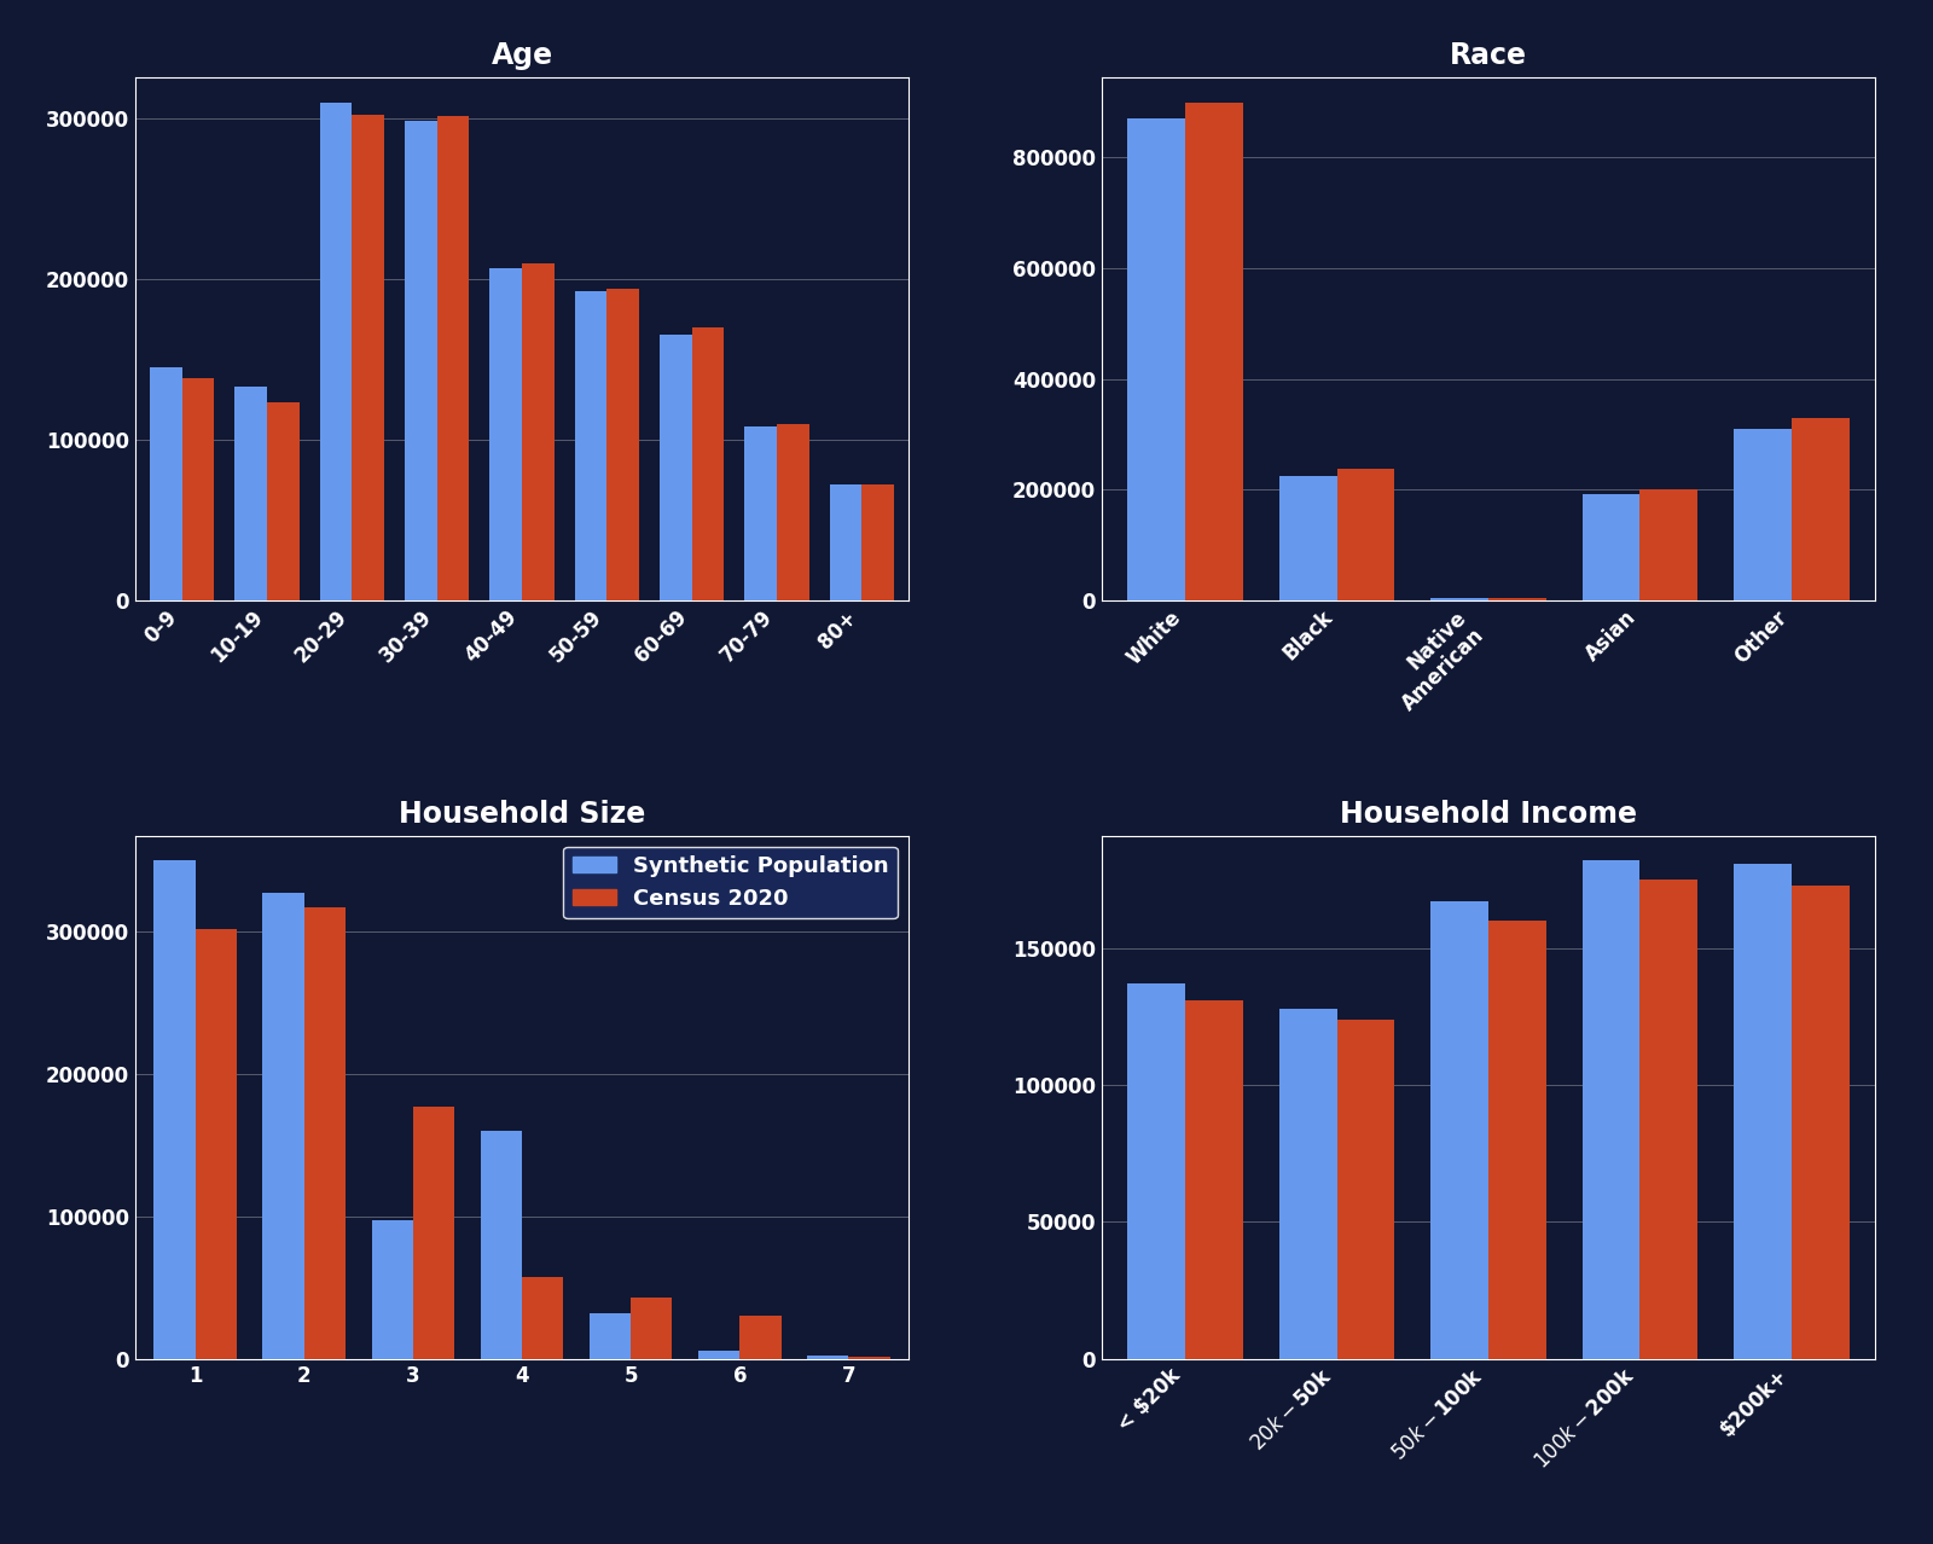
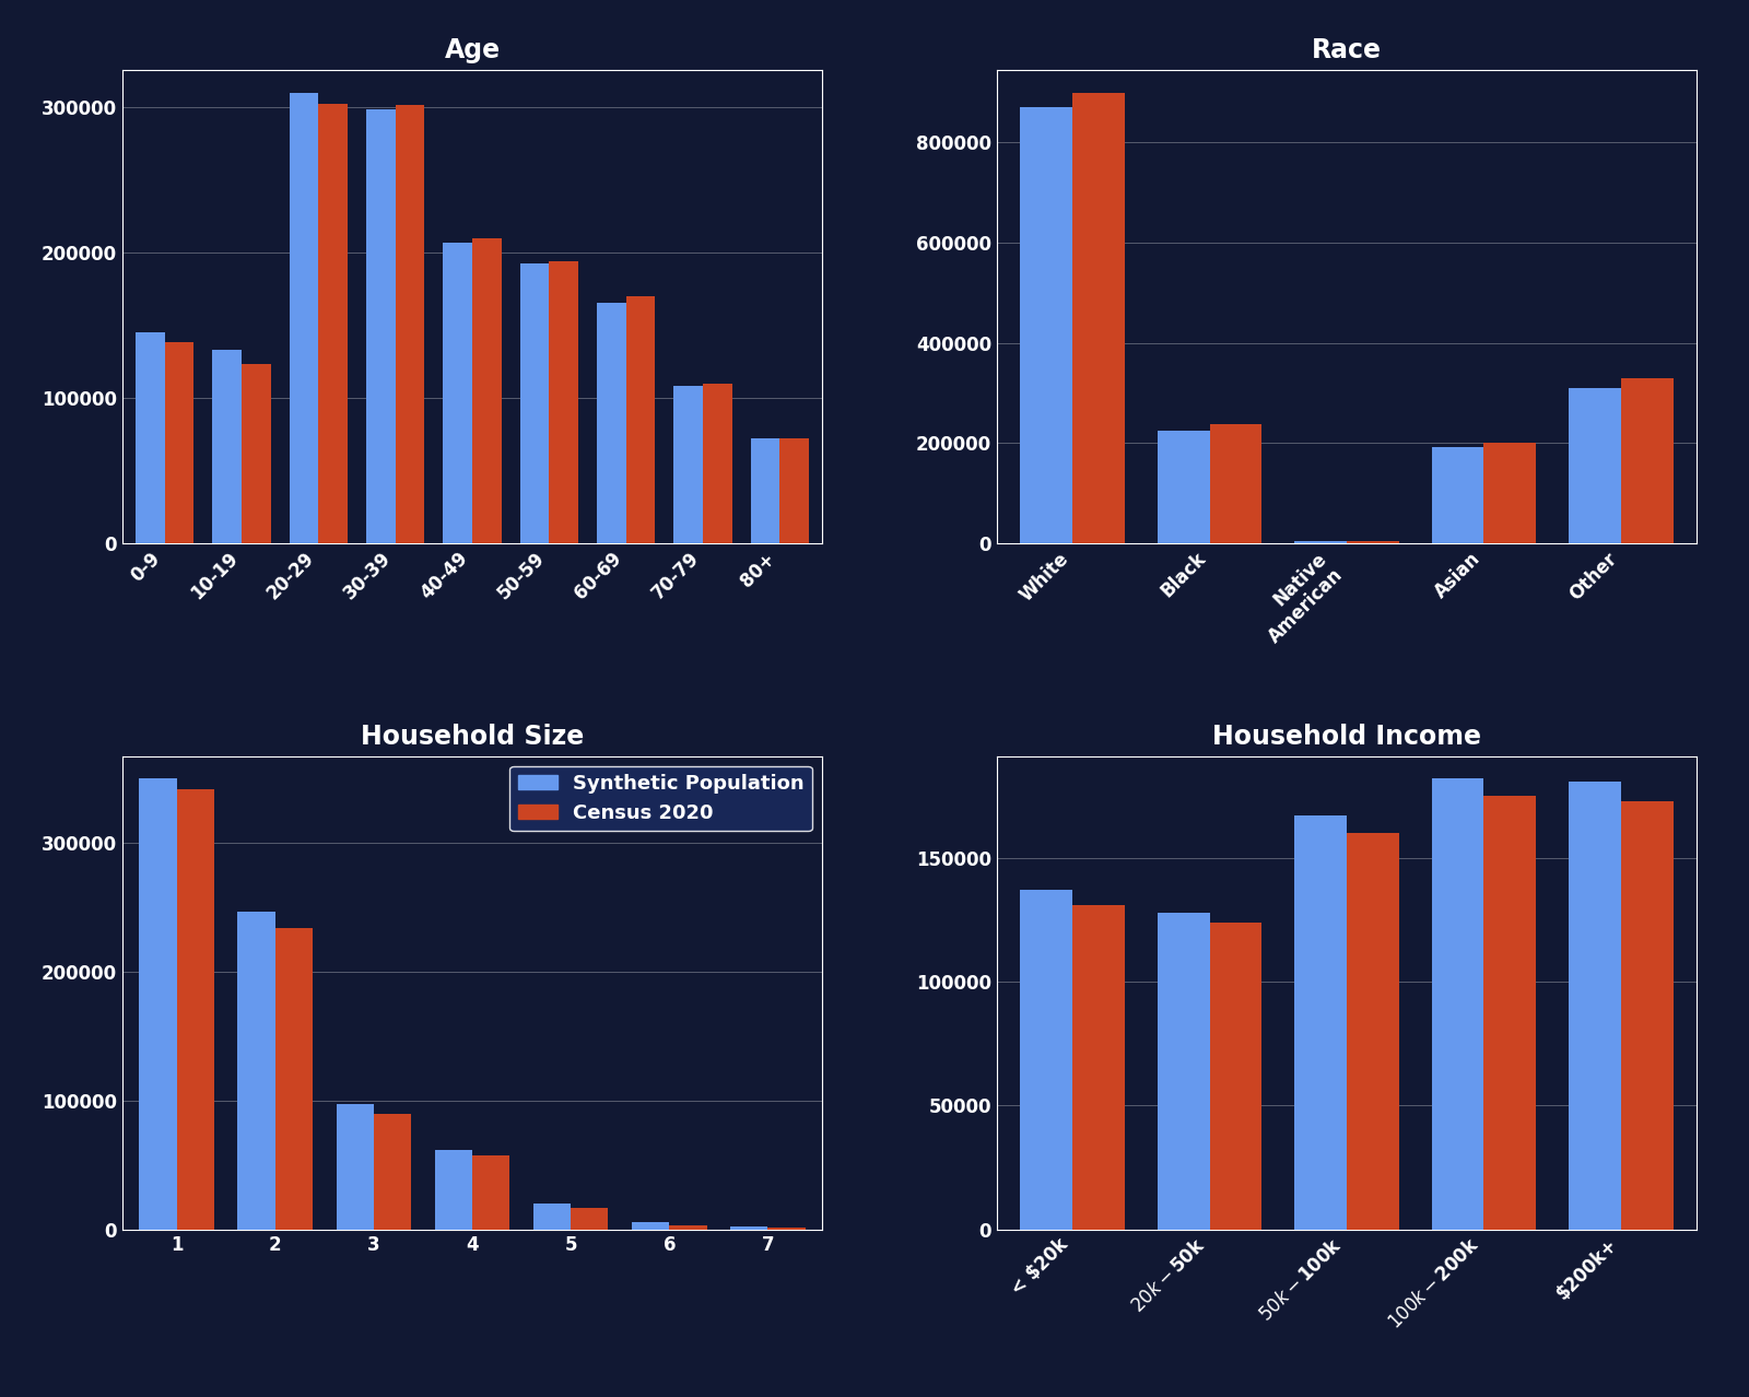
Household Size/Census 2020/1: 302000 -> 342000
Household Size/Synthetic Population/2: 327000 -> 247000
Household Size/Census 2020/2: 317000 -> 234000
Household Size/Census 2020/3: 177000 -> 90000
Household Size/Synthetic Population/4: 160000 -> 62000
Household Size/Synthetic Population/5: 32000 -> 20000
Household Size/Census 2020/5: 43000 -> 17000
Household Size/Census 2020/6: 30000 -> 4000
